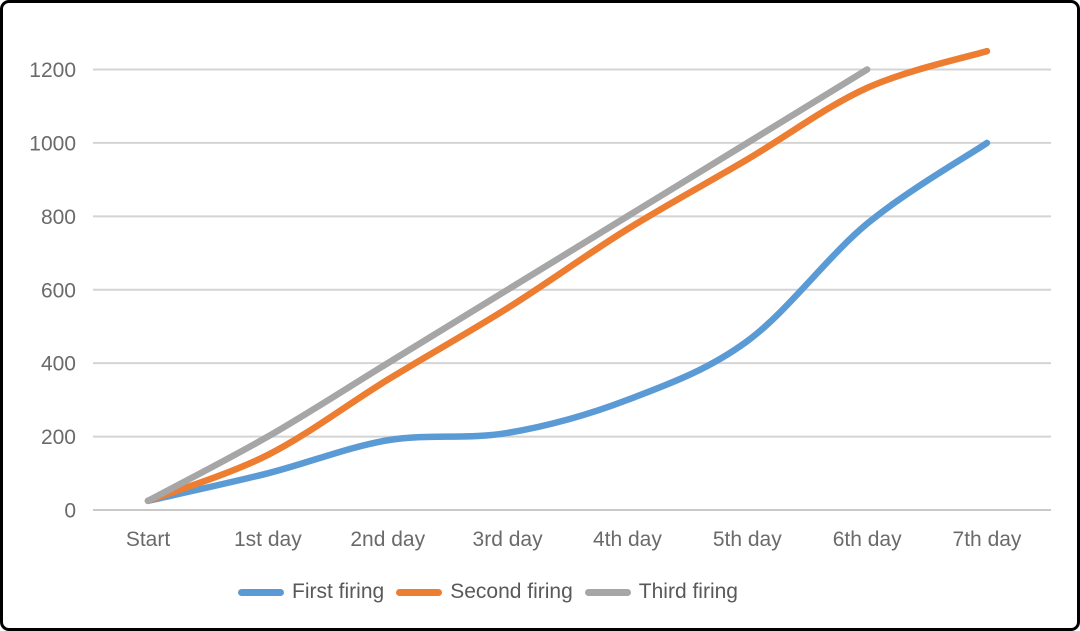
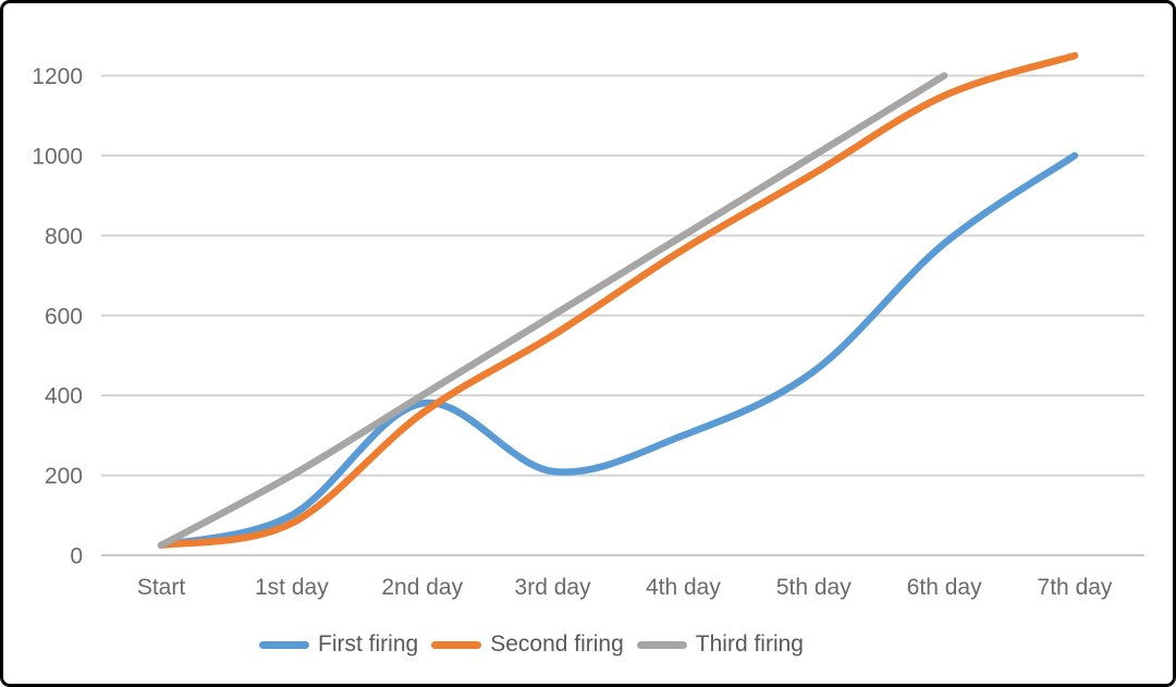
Second firing/1st day: 150 -> 80
First firing/2nd day: 190 -> 380
